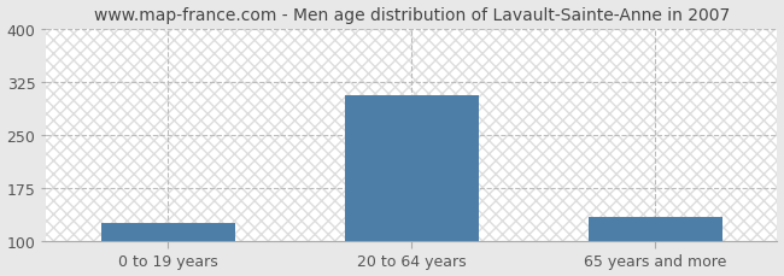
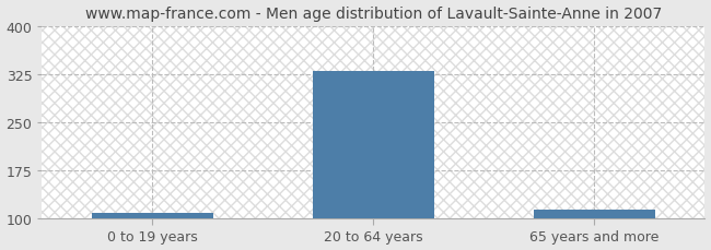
0 to 19 years: 126 -> 109
20 to 64 years: 306 -> 330
65 years and more: 134 -> 114
